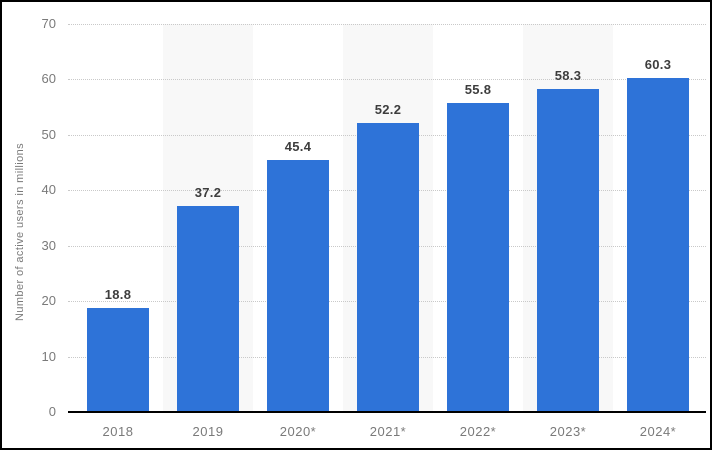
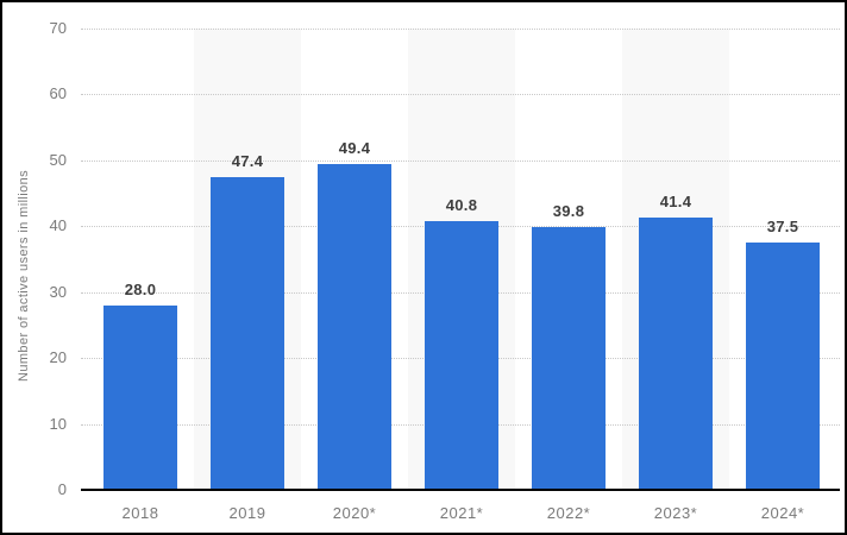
2018: 18.8 -> 28.0
2019: 37.2 -> 47.4
2020*: 45.4 -> 49.4
2021*: 52.2 -> 40.8
2022*: 55.8 -> 39.8
2023*: 58.3 -> 41.4
2024*: 60.3 -> 37.5
